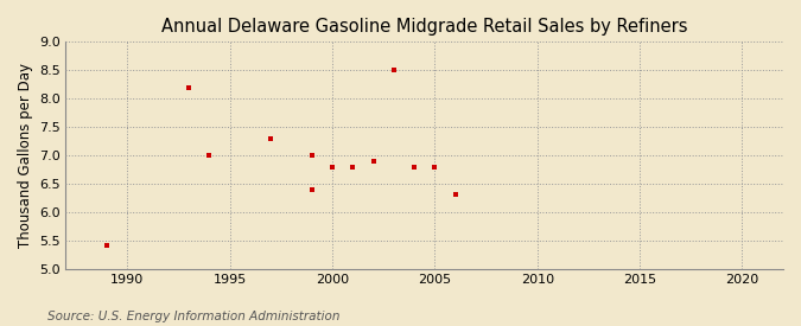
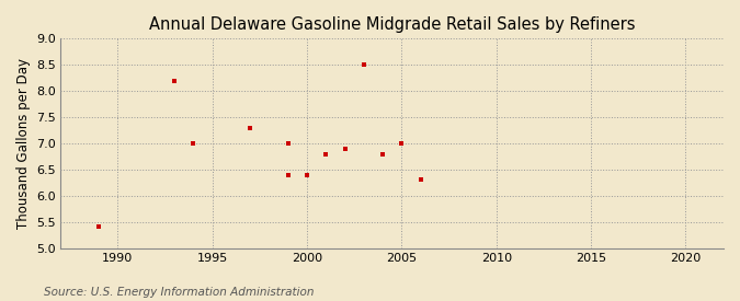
2000: 6.8 -> 6.4
2005: 6.8 -> 7.0
